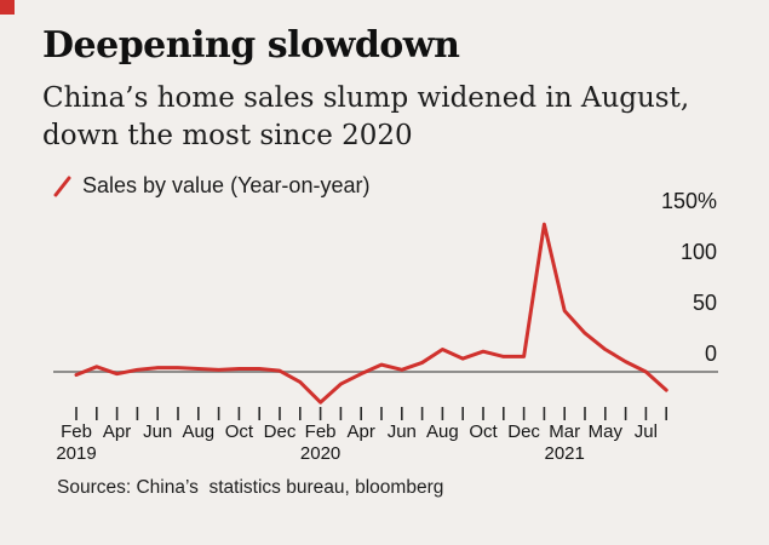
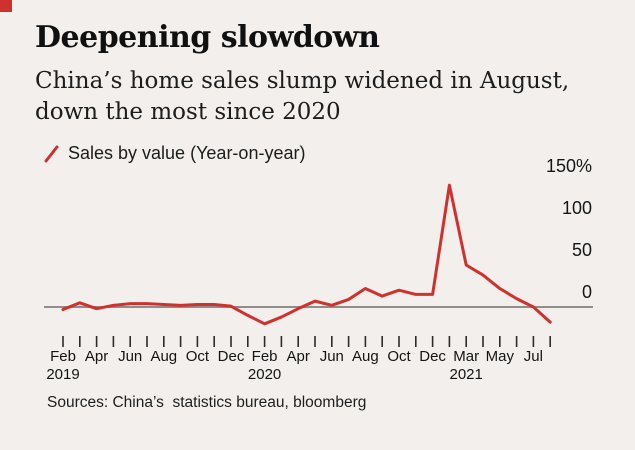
Feb 2020: -30% -> -20%
Mar 2021: 60% -> 50%
